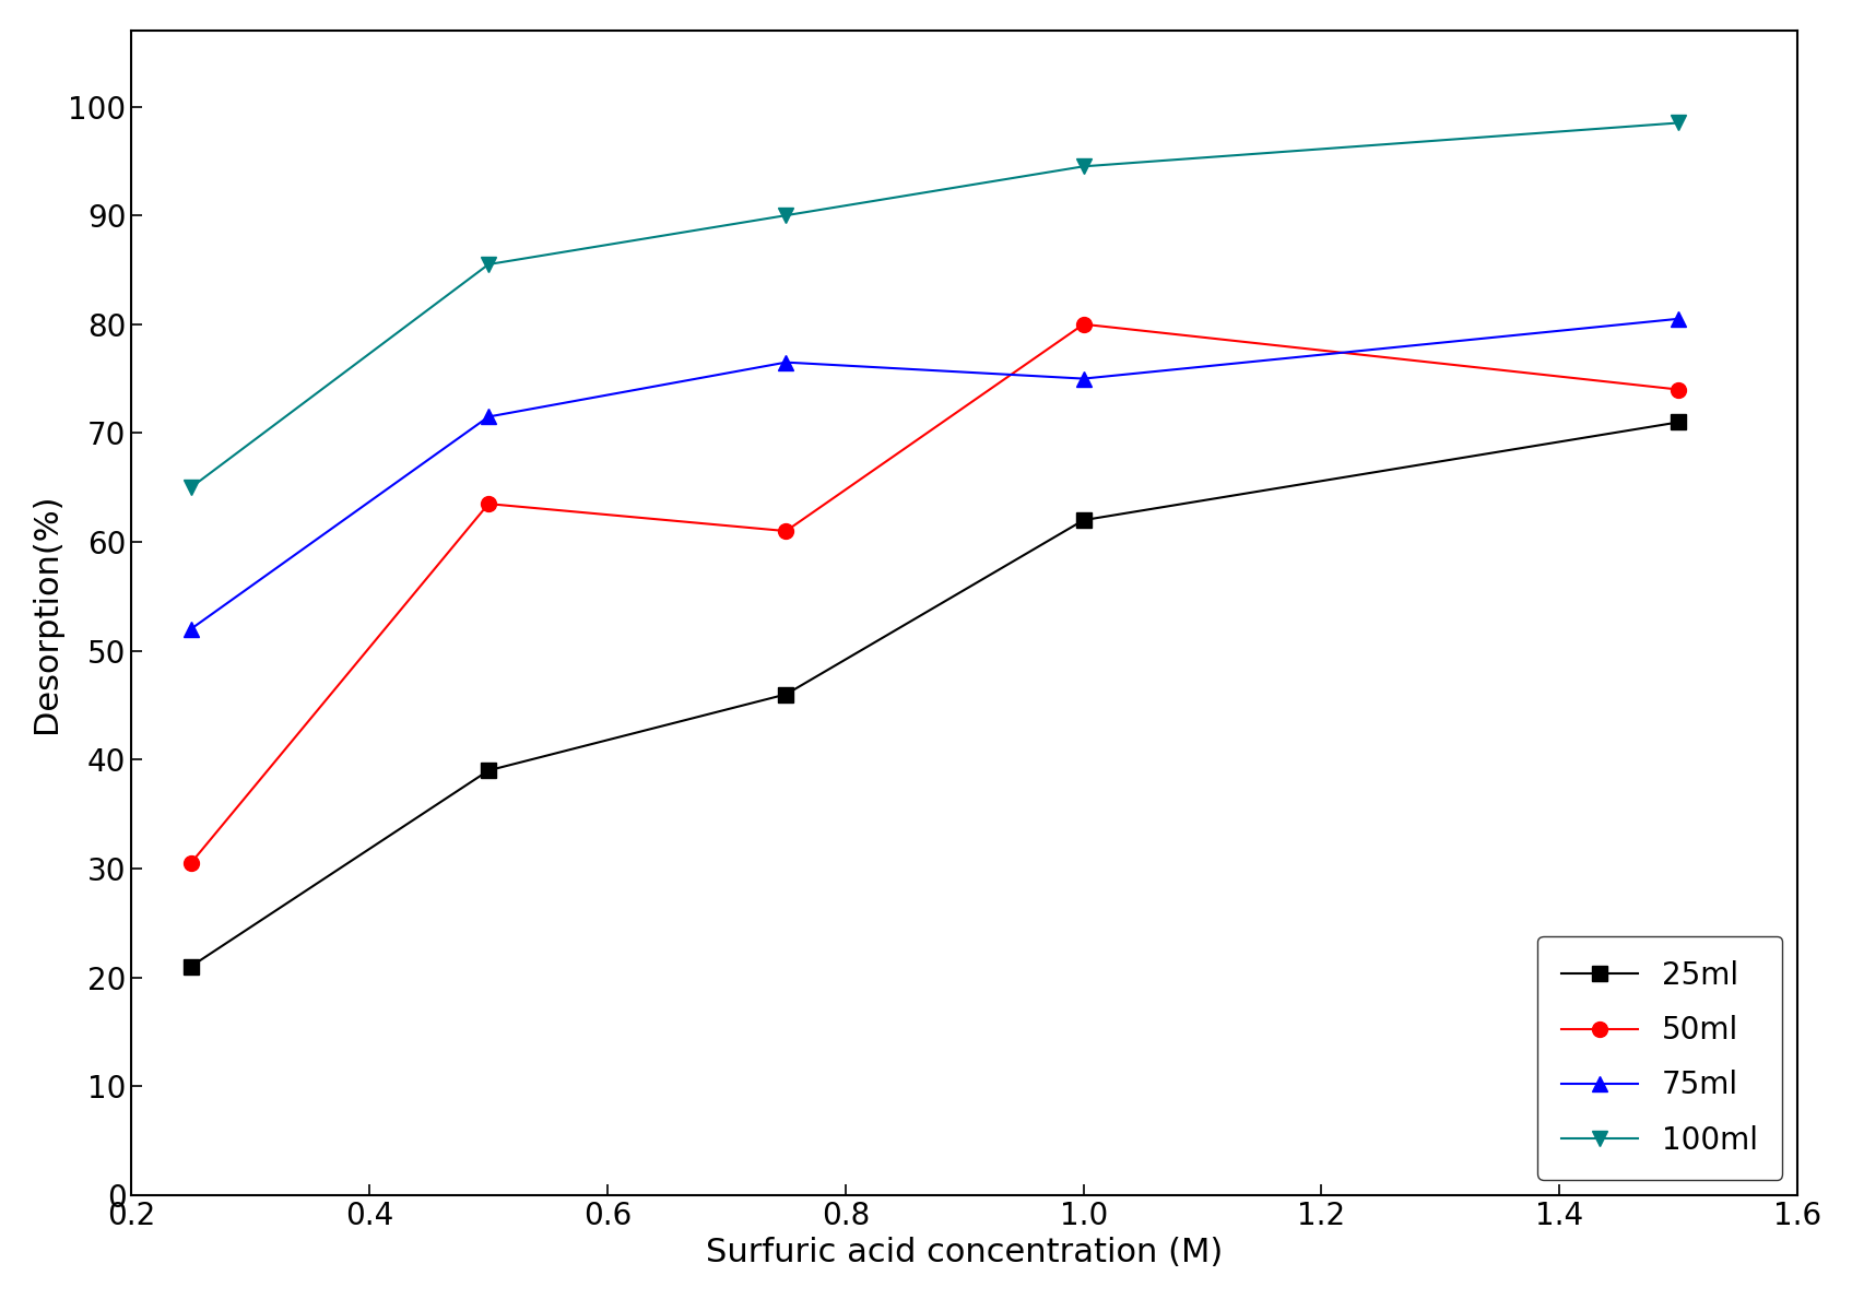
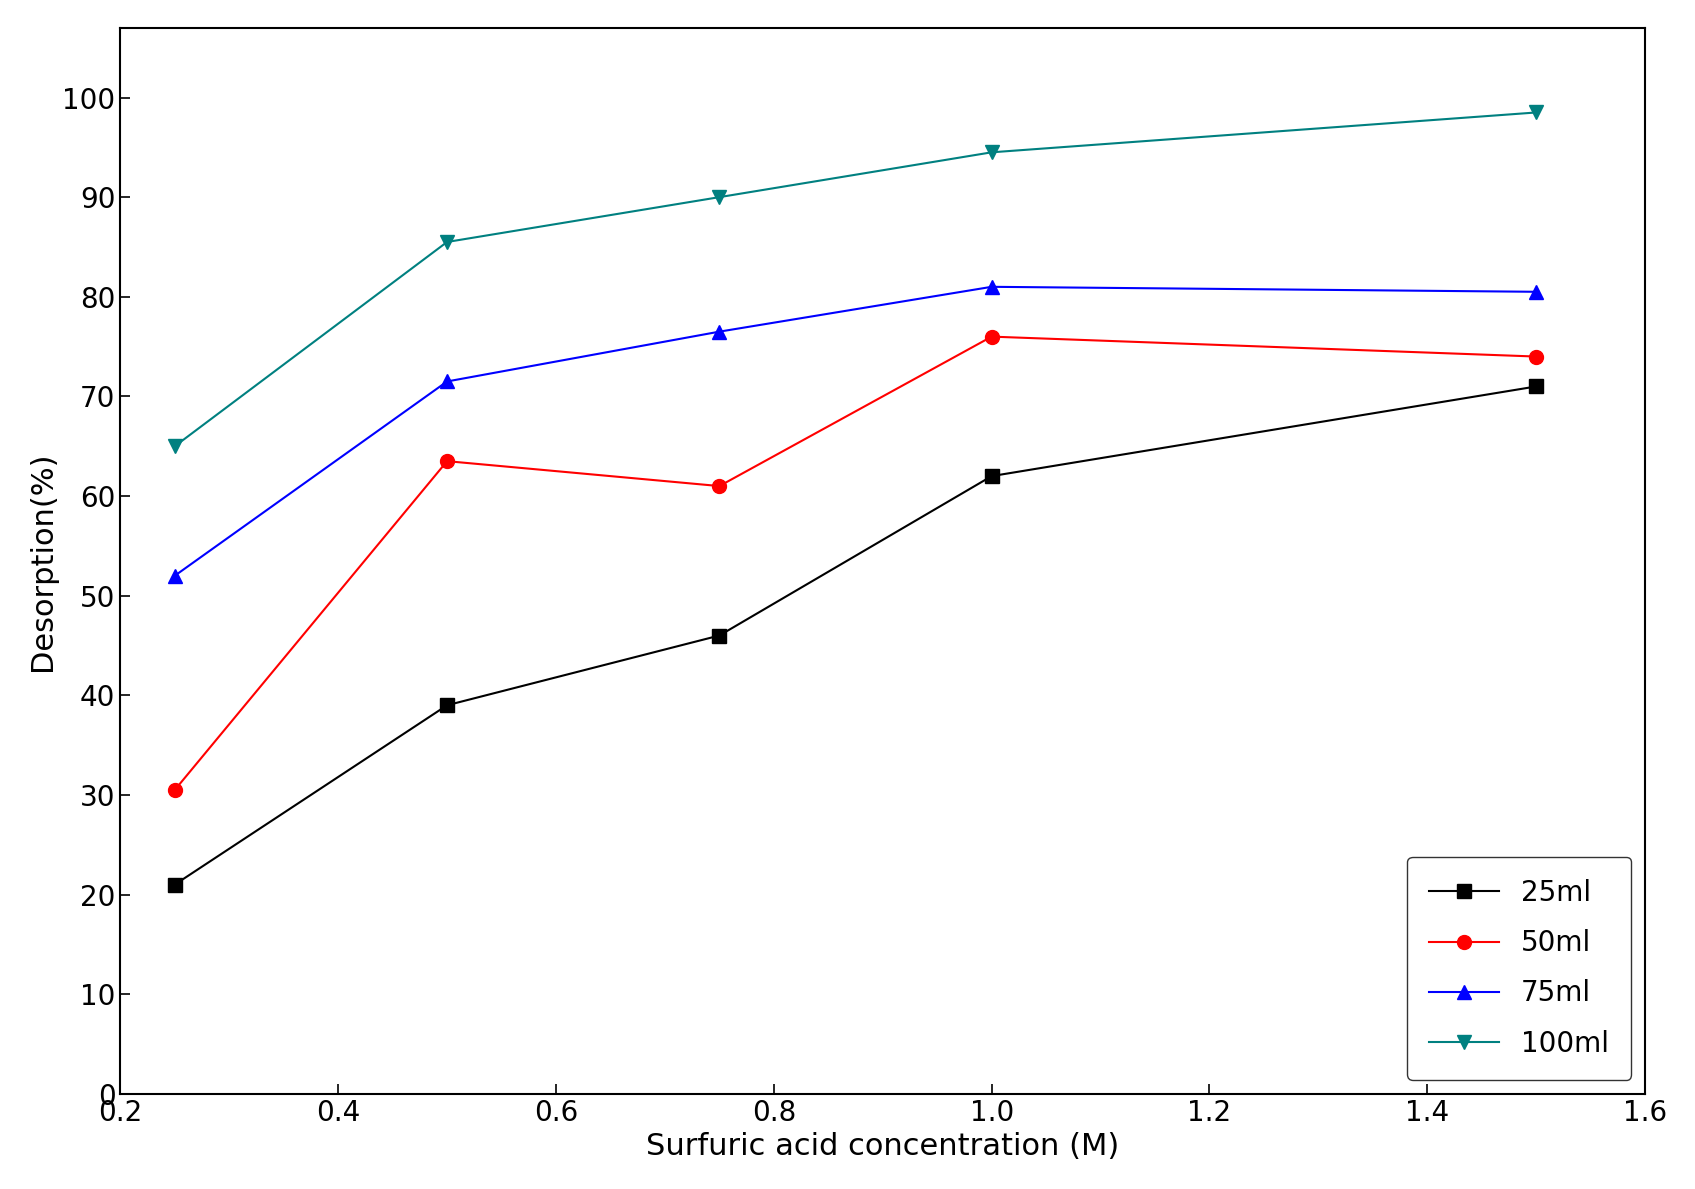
50ml/1.0: 80.0 -> 76.0
75ml/1.0: 75.0 -> 81.0
